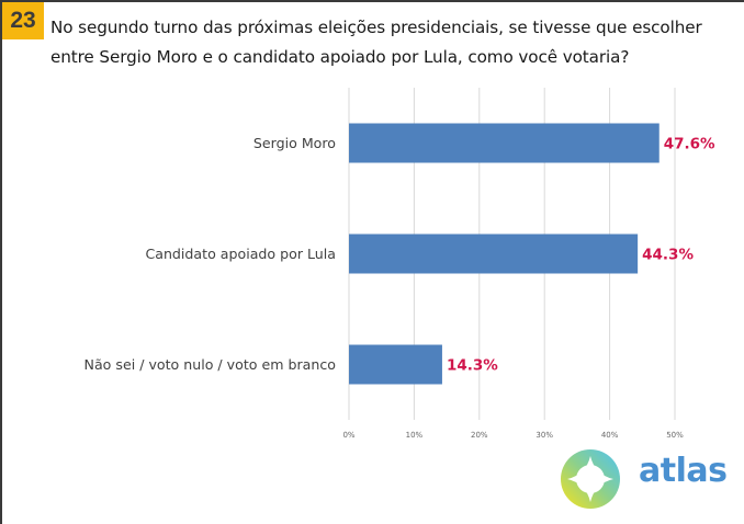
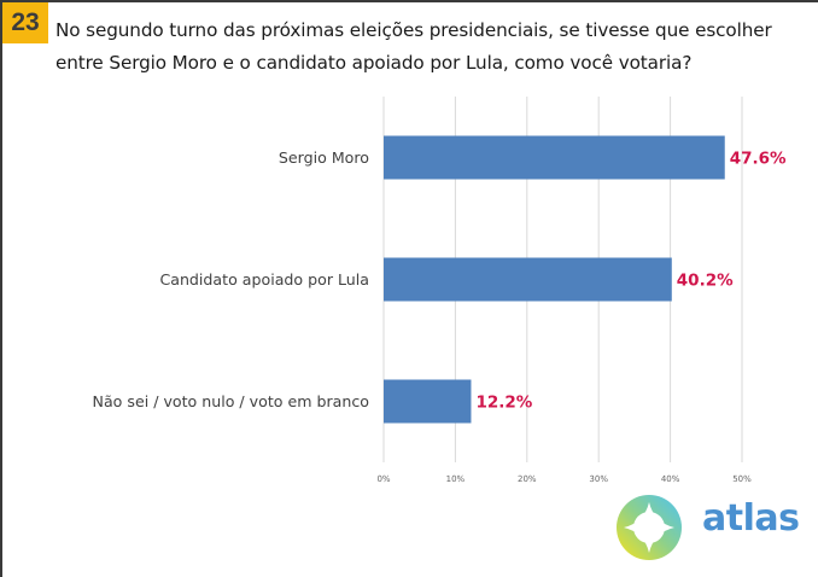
Candidato apoiado por Lula: 44.3% -> 40.2%
Não sei / voto nulo / voto em branco: 14.3% -> 12.2%
